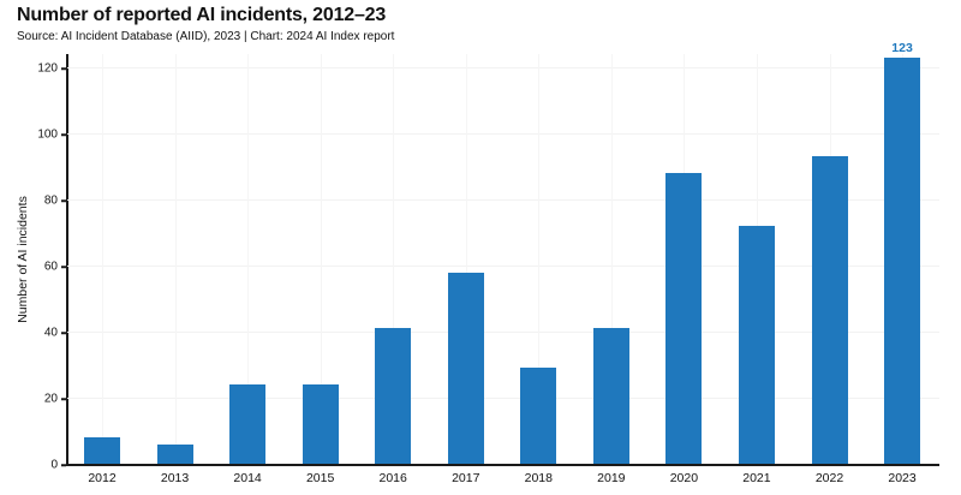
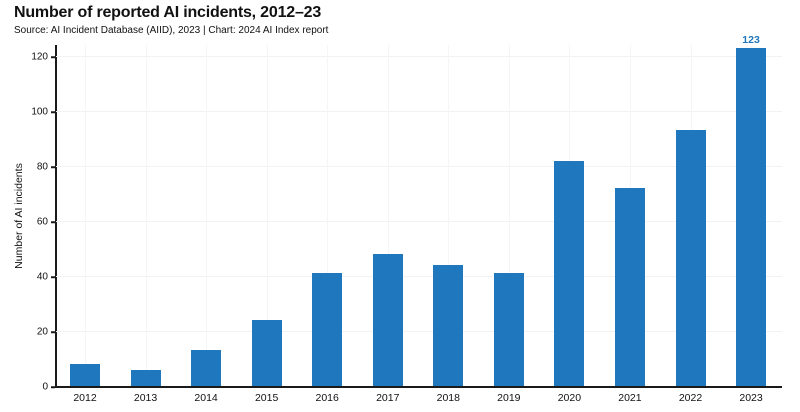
2014: 24 -> 13
2017: 58 -> 48
2018: 29 -> 44
2020: 88 -> 82
